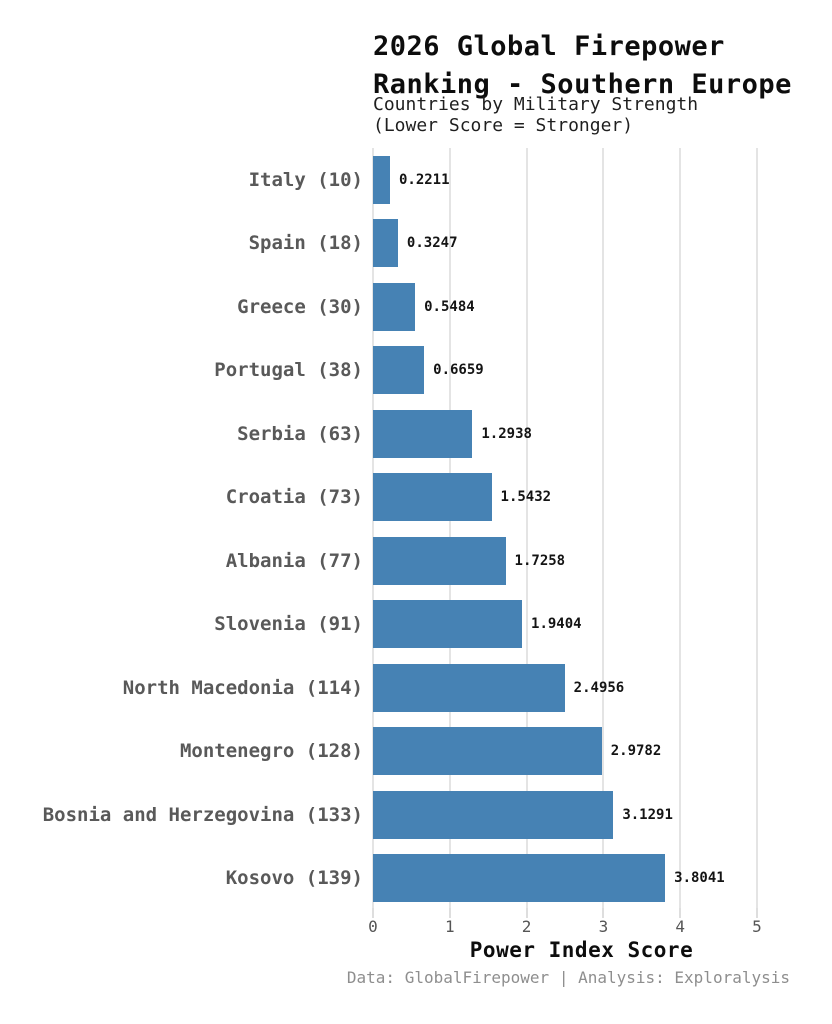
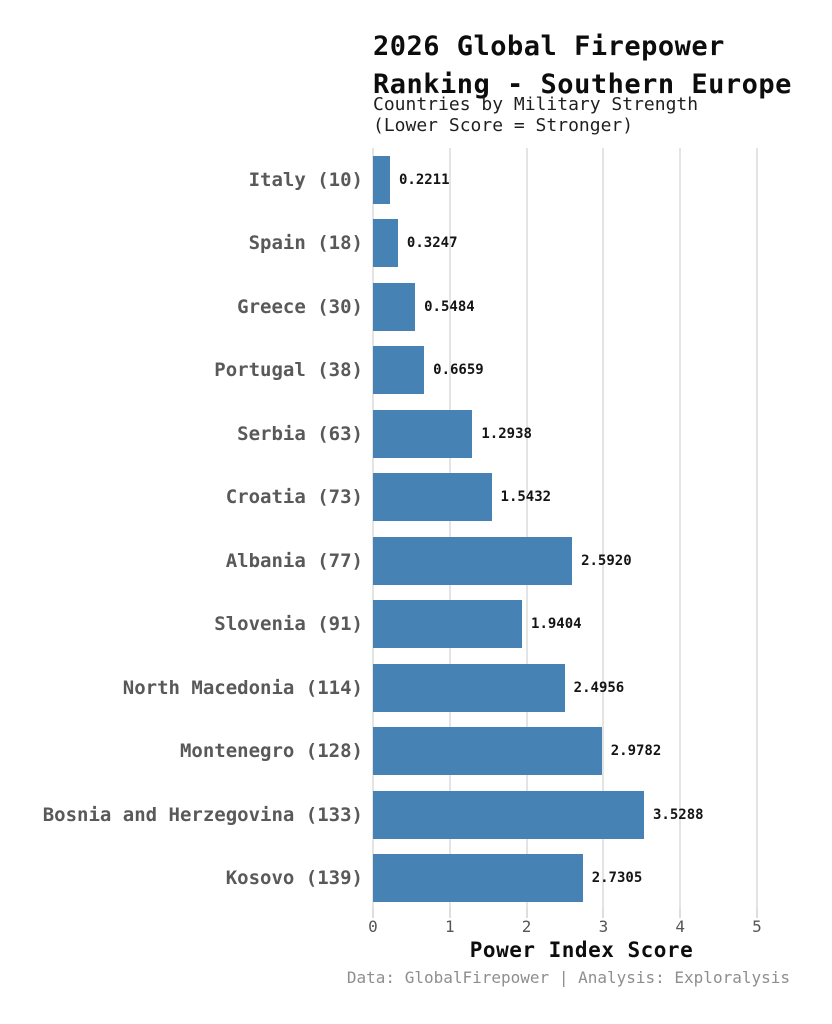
Albania (77): 1.7258 -> 2.5920
Bosnia and Herzegovina (133): 3.1291 -> 3.5288
Kosovo (139): 3.8041 -> 2.7305
